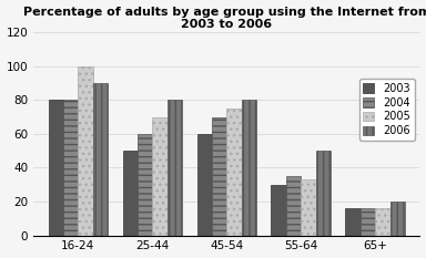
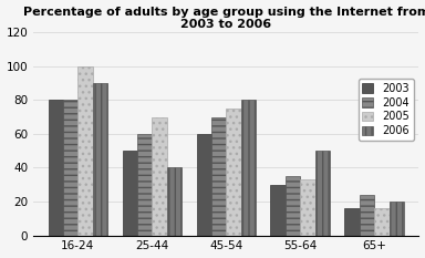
2006/25-44: 80 -> 40
2004/65+: 16 -> 24
